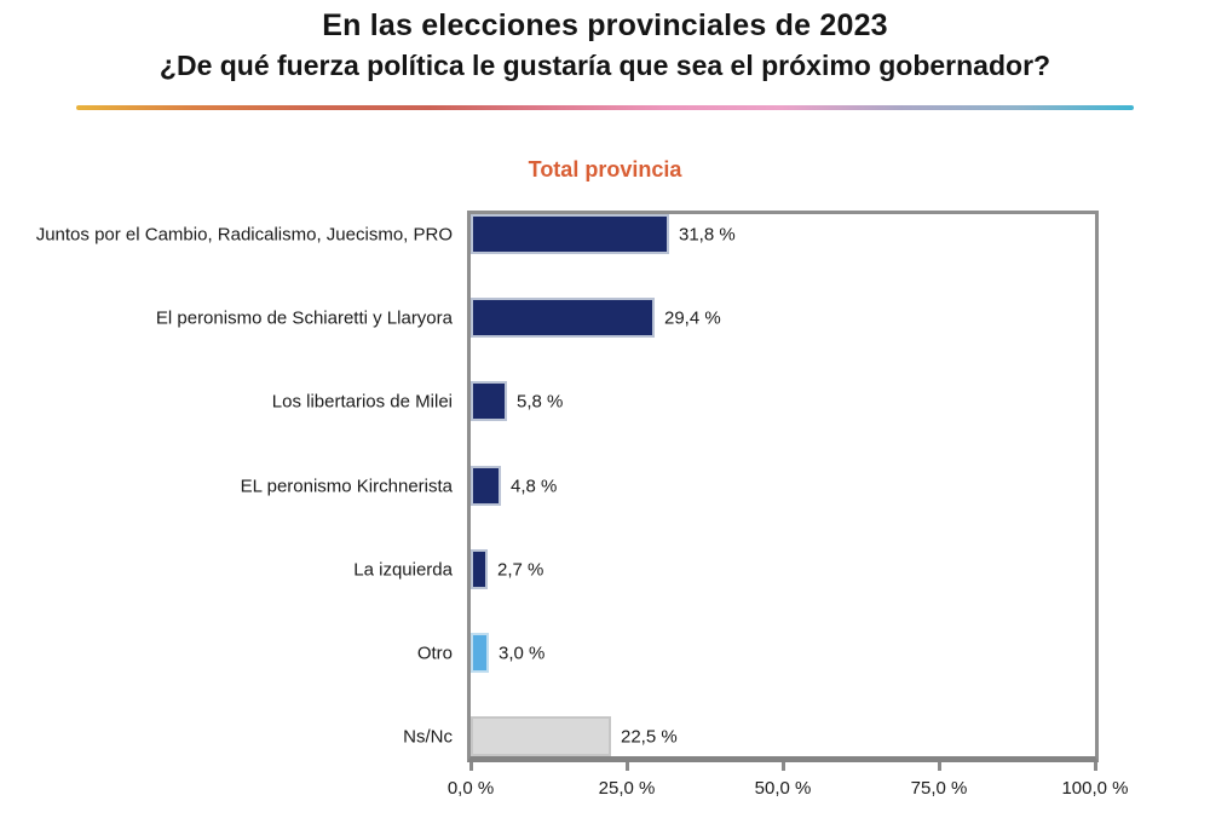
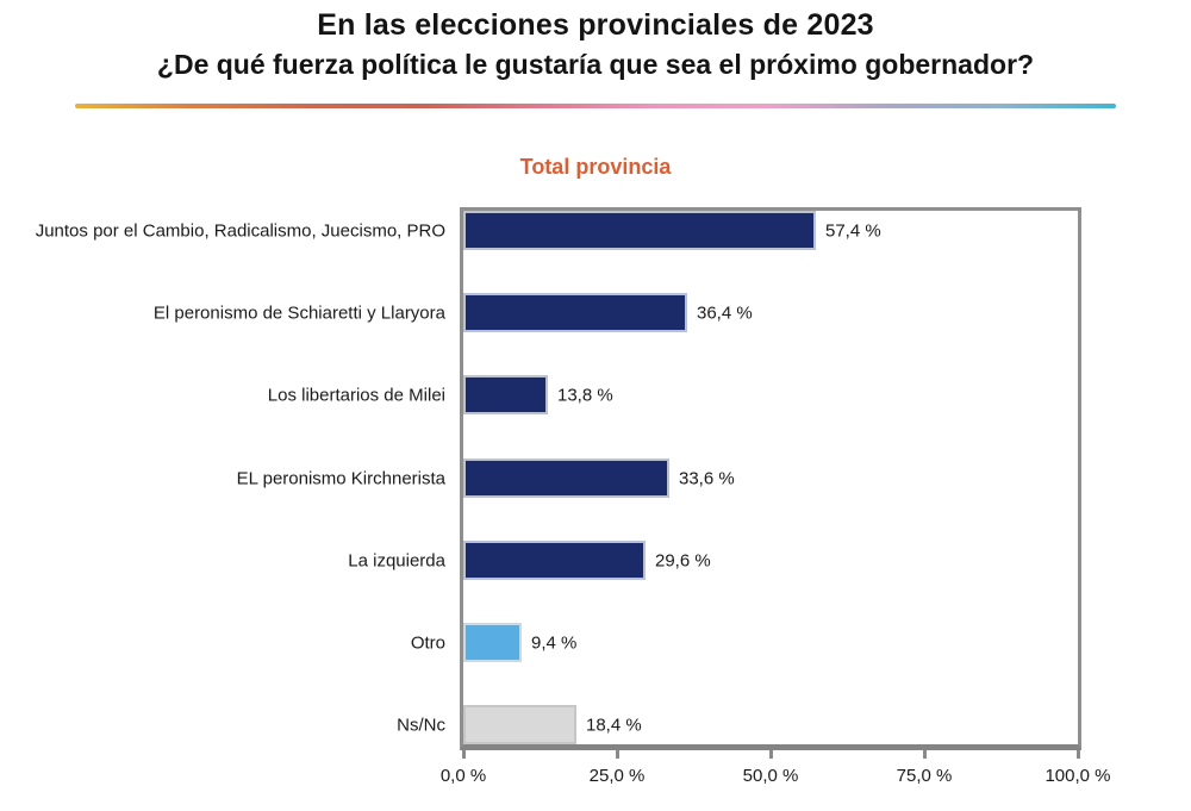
Juntos por el Cambio, Radicalismo, Juecismo, PRO: 31,8 -> 57,4
El peronismo de Schiaretti y Llaryora: 29,4 -> 36,4
Los libertarios de Milei: 5,8 -> 13,8
EL peronismo Kirchnerista: 4,8 -> 33,6
La izquierda: 2,7 -> 29,6
Otro: 3,0 -> 9,4
Ns/Nc: 22,5 -> 18,4
